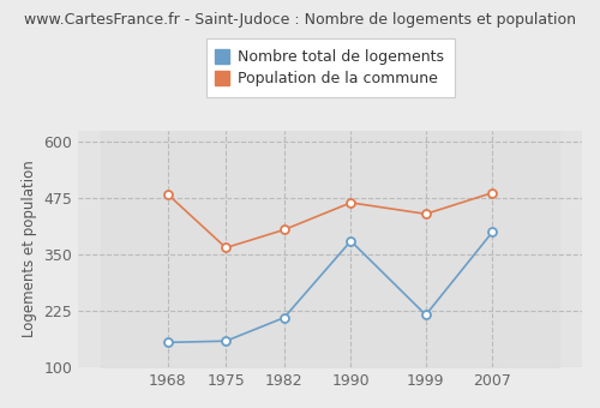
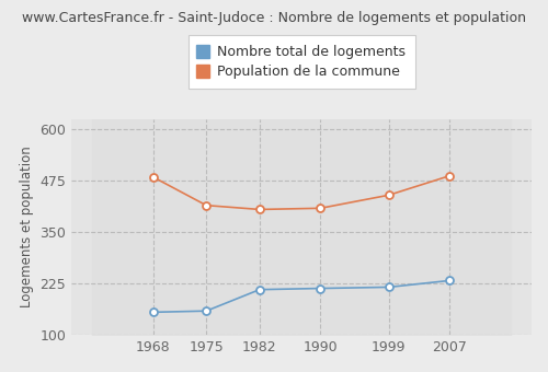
Population de la commune/1975: 365 -> 415
Nombre total de logements/1990: 380 -> 213
Population de la commune/1990: 465 -> 408
Nombre total de logements/2007: 400 -> 232
